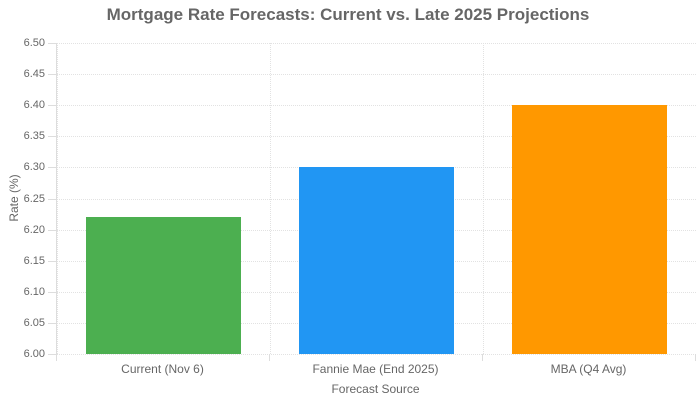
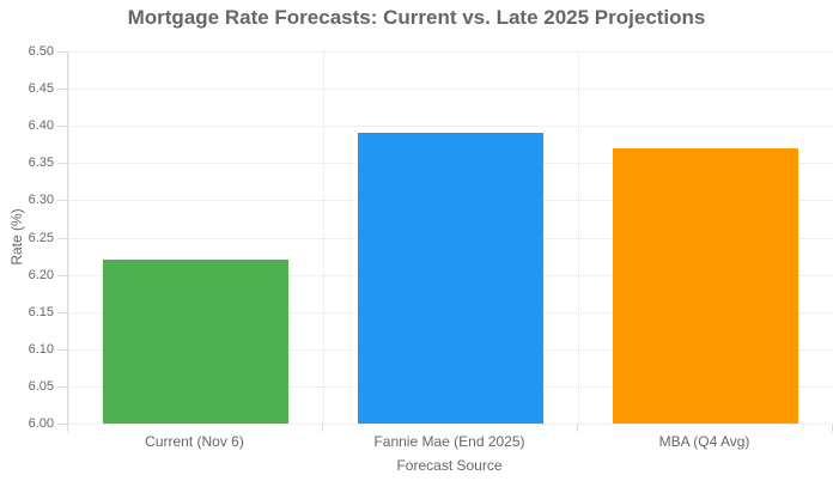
Fannie Mae (End 2025): 6.30 -> 6.39
MBA (Q4 Avg): 6.40 -> 6.37
